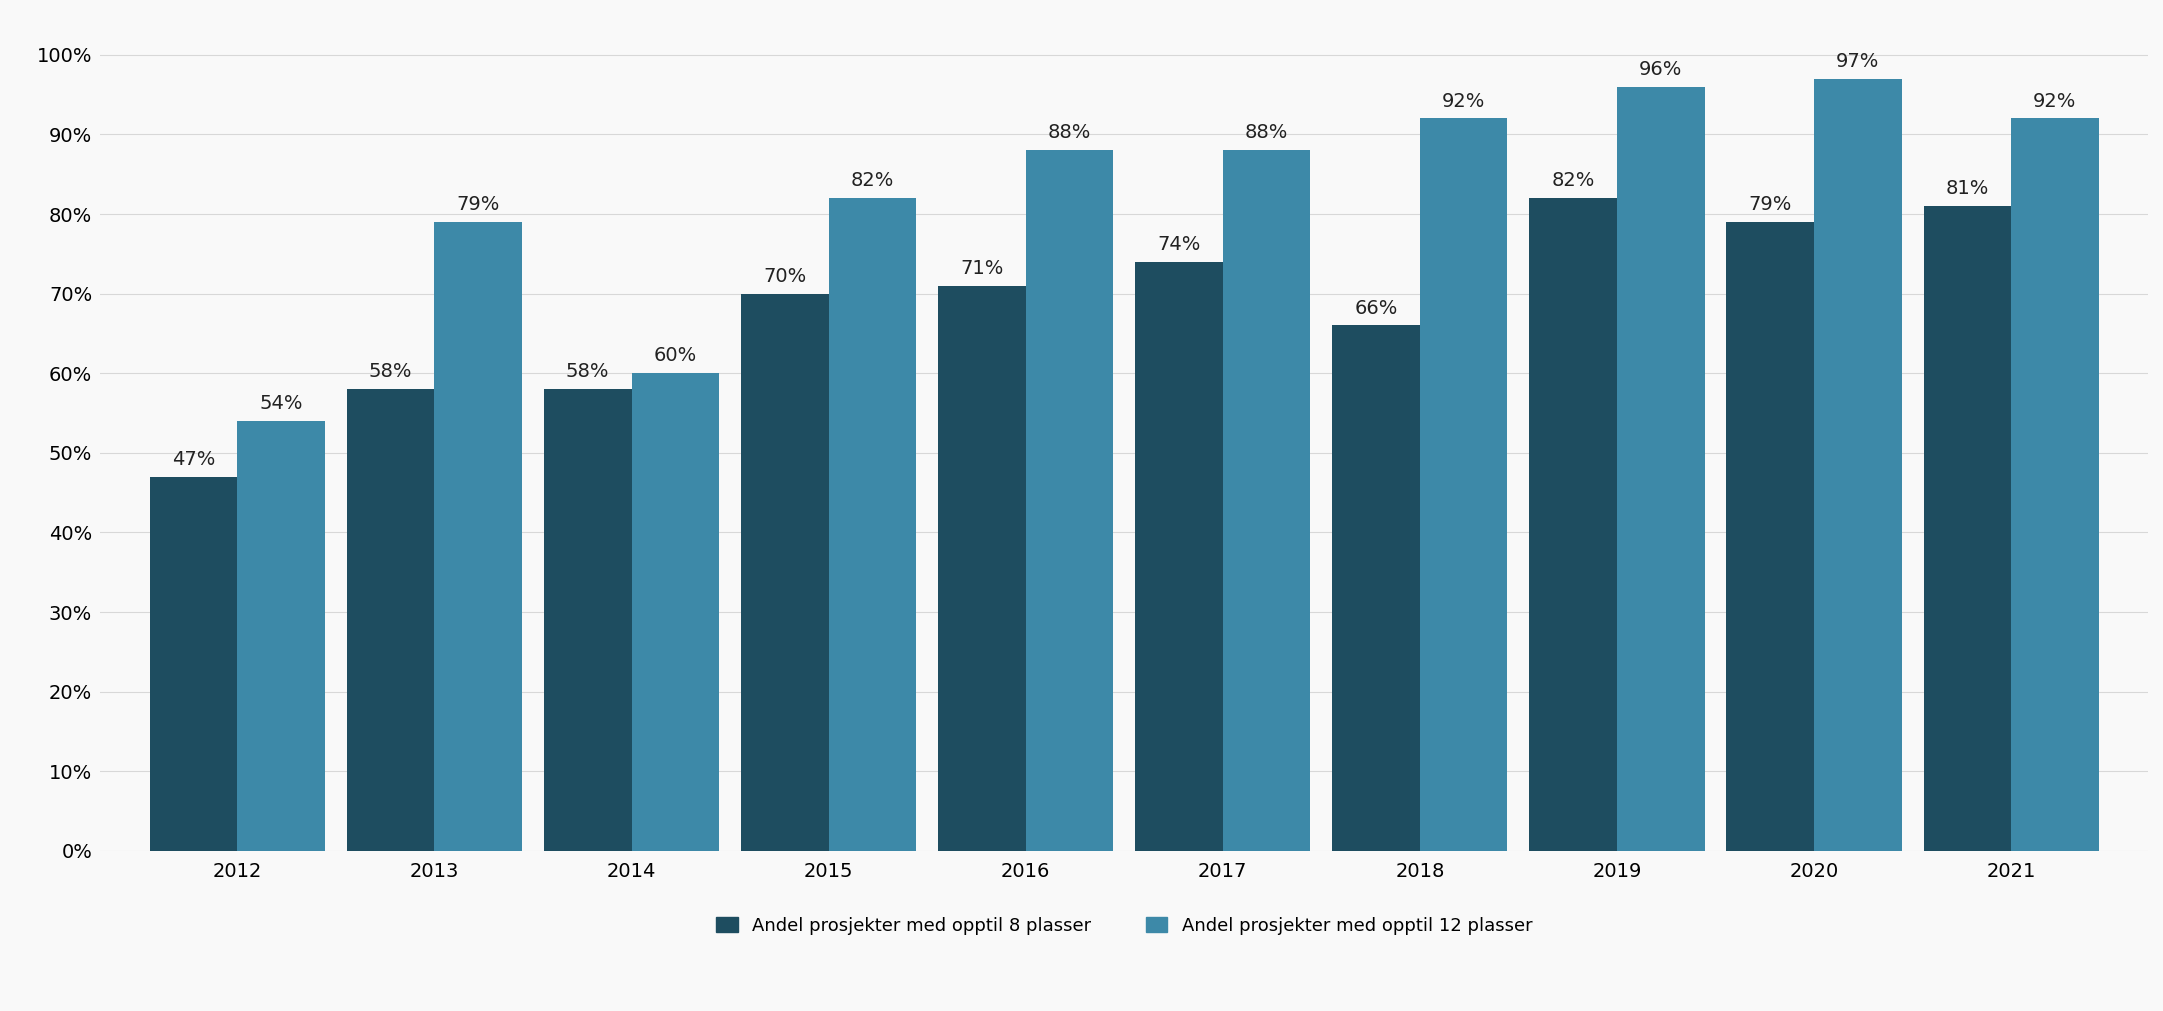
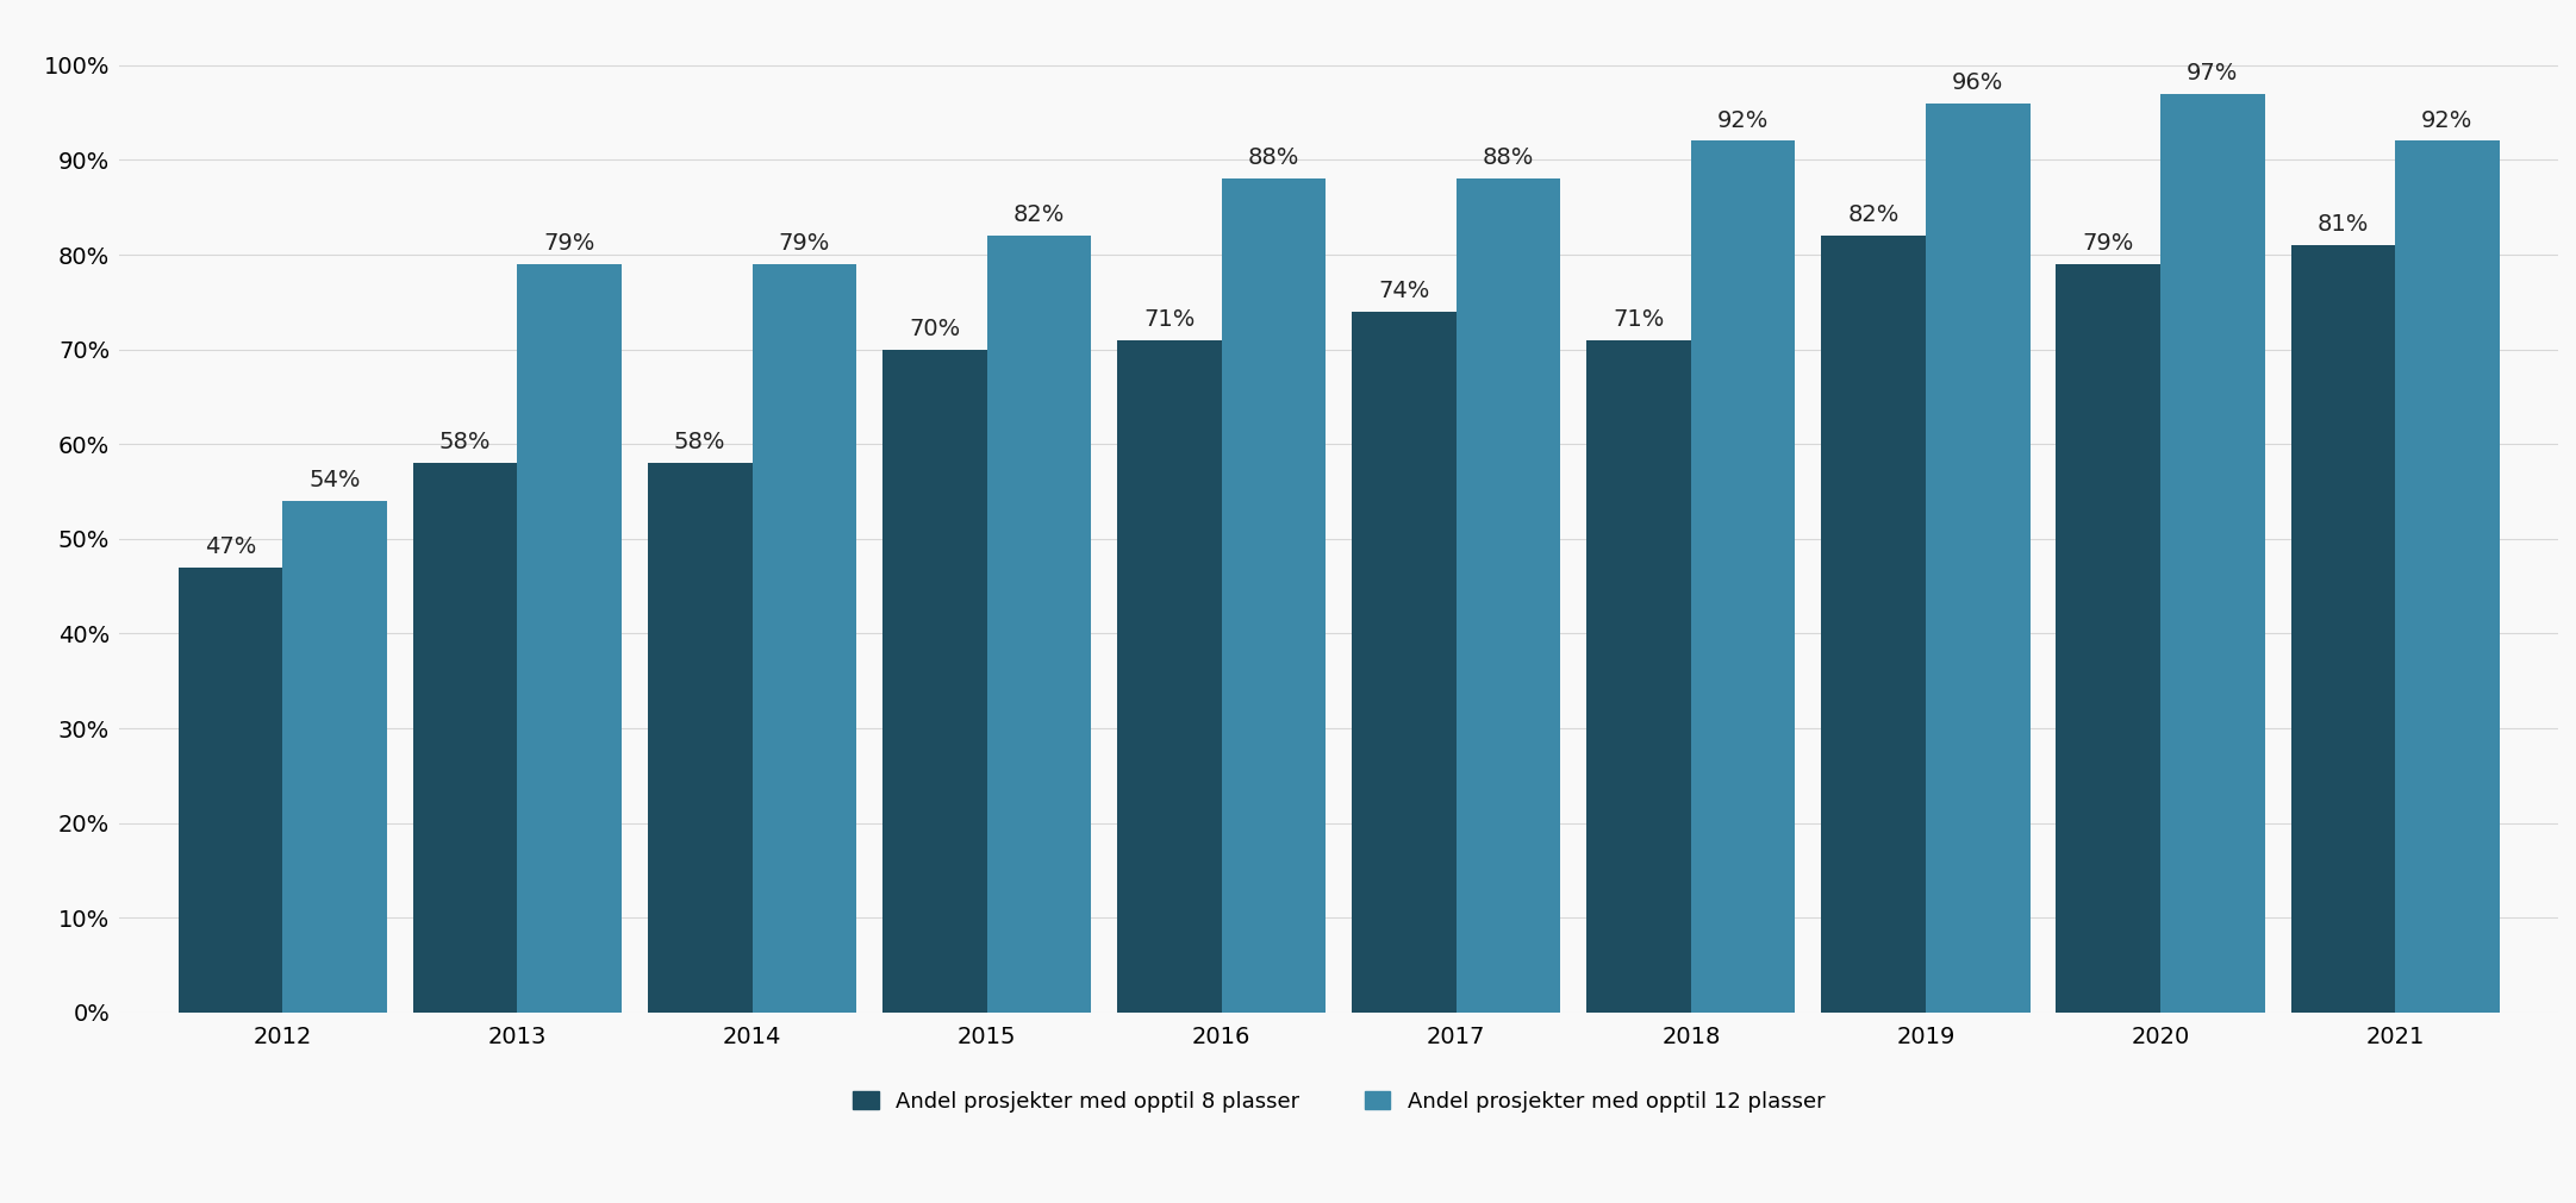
Andel prosjekter med opptil 12 plasser/2014: 60% -> 79%
Andel prosjekter med opptil 8 plasser/2018: 66% -> 71%
